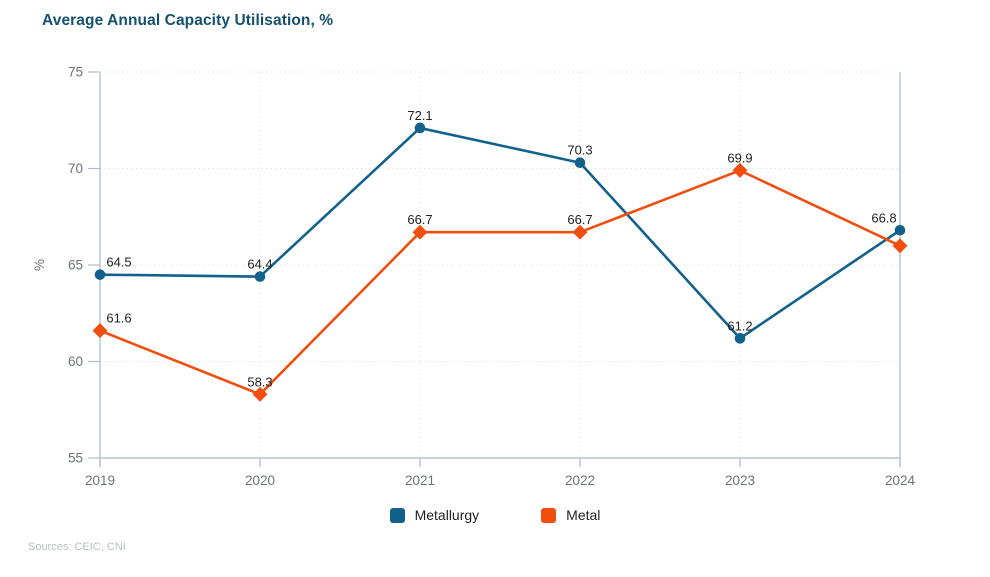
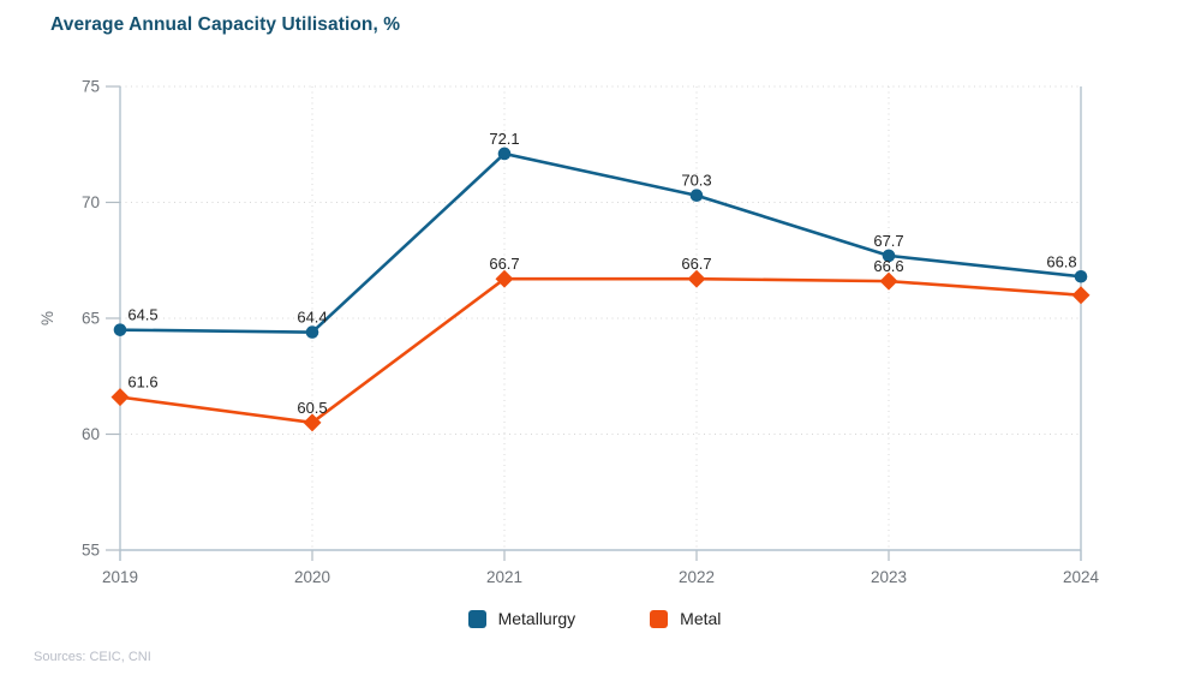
Metal/2020: 58.3 -> 60.5
Metallurgy/2023: 61.2 -> 67.7
Metal/2023: 69.9 -> 66.6
